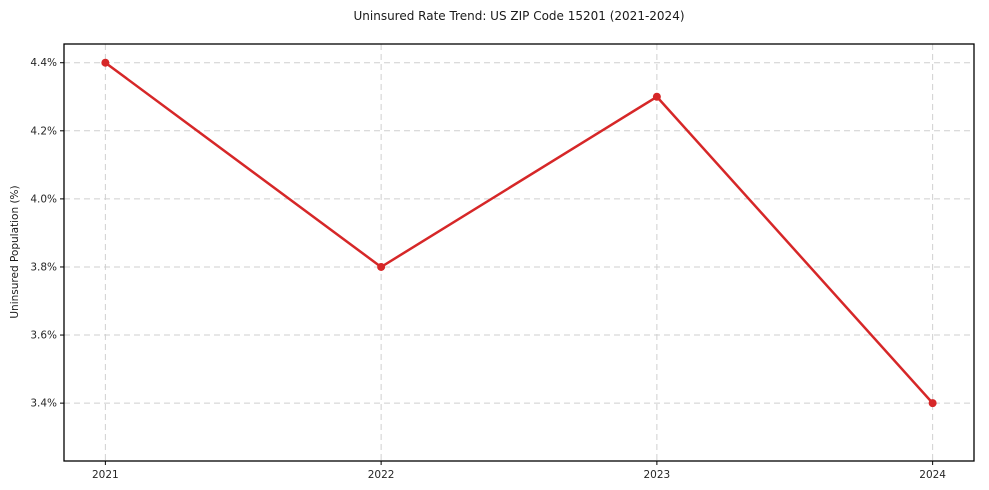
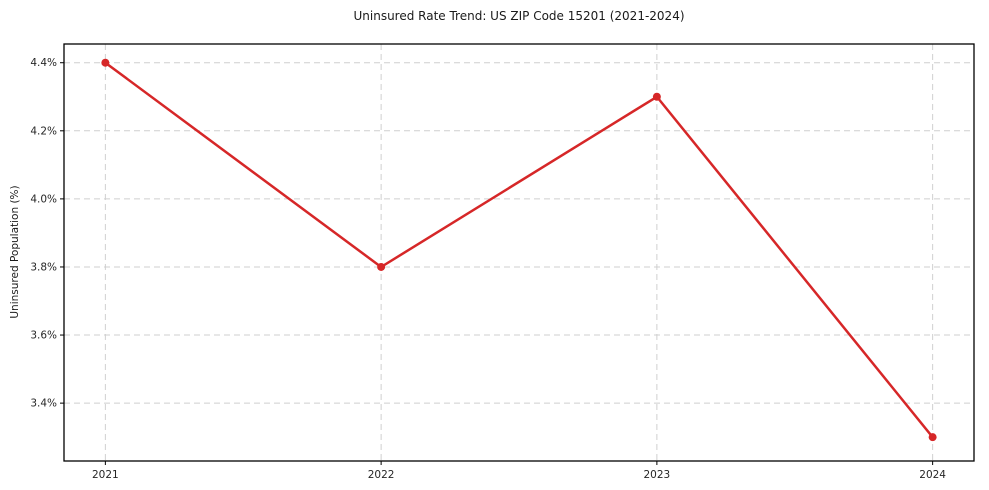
2024: 3.4% -> 3.3%
